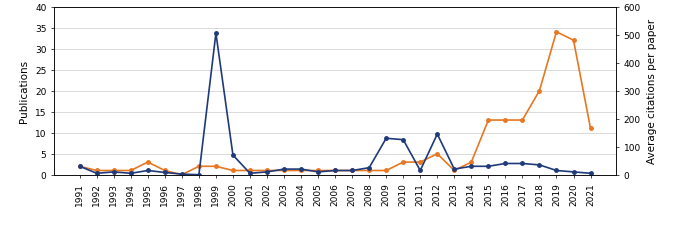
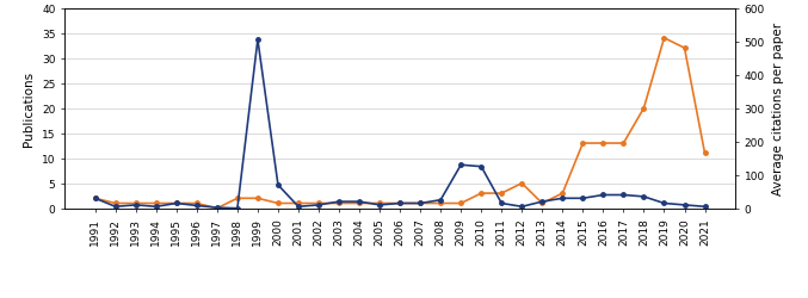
Publications/1995: 3 -> 1
Average citations per paper/2012: 145 -> 5
